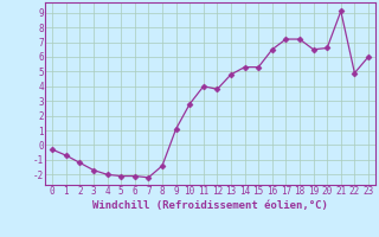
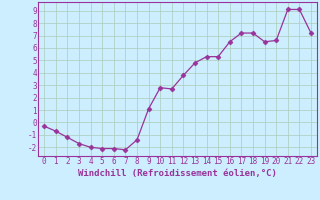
11: 4.0 -> 2.7
22: 4.9 -> 9.1
23: 6.0 -> 7.2
